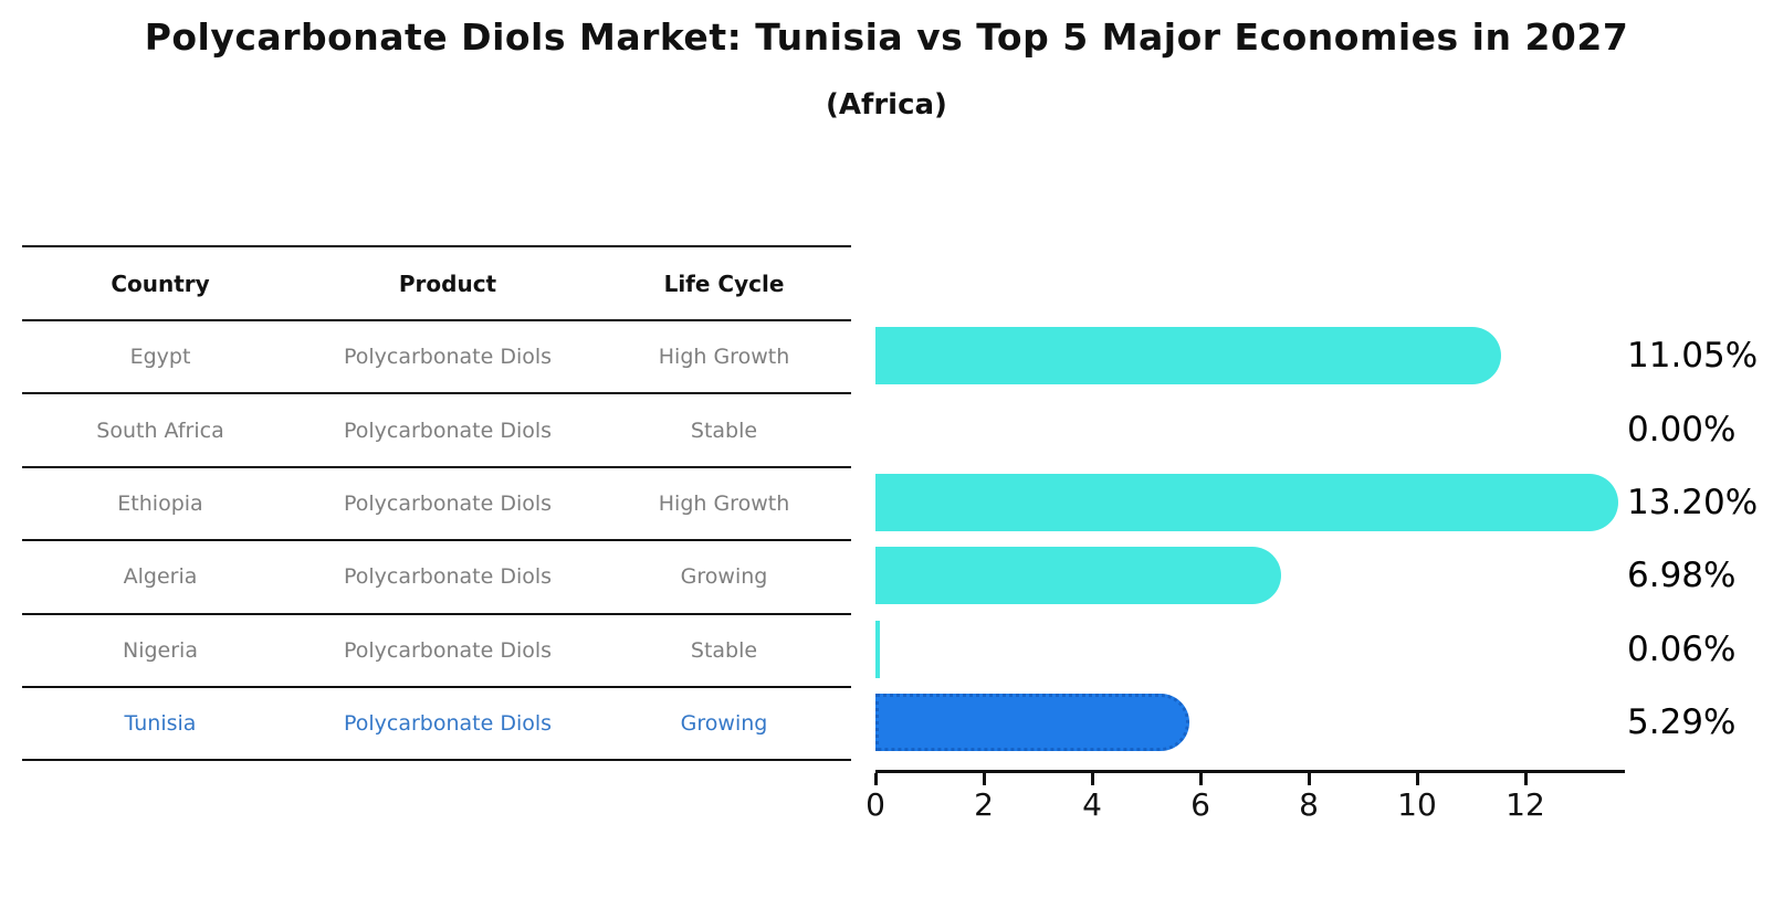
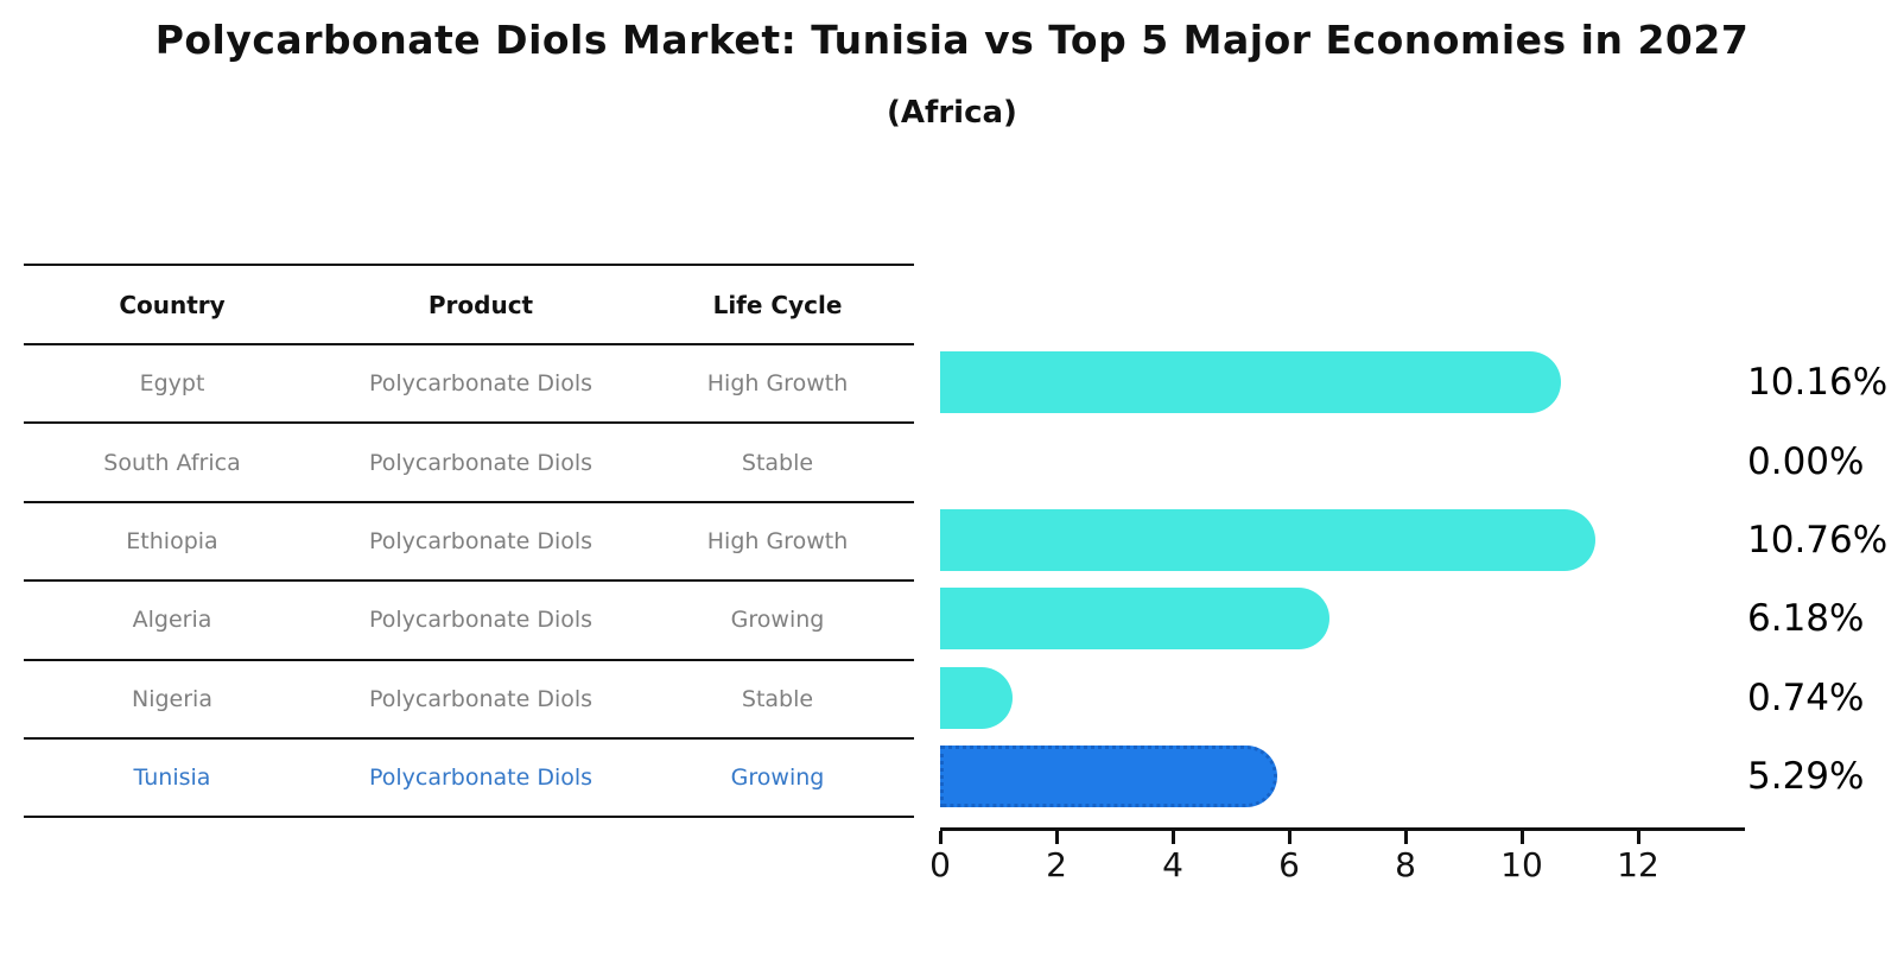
Egypt: 11.05% -> 10.16%
Ethiopia: 13.20% -> 10.76%
Algeria: 6.98% -> 6.18%
Nigeria: 0.06% -> 0.74%
